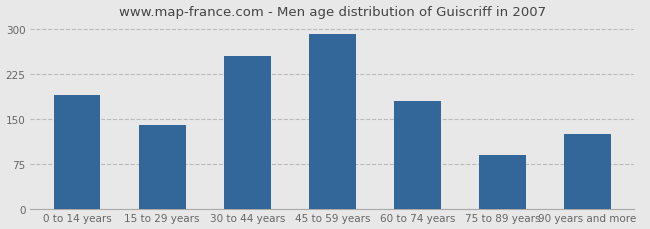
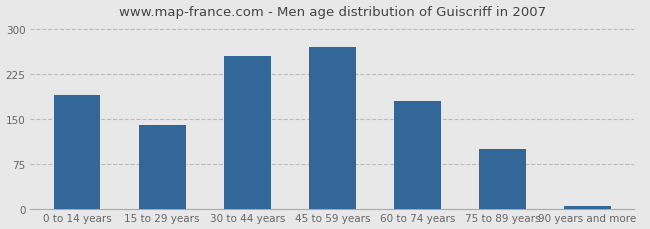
45 to 59 years: 292 -> 270
75 to 89 years: 90 -> 100
90 years and more: 124 -> 5
